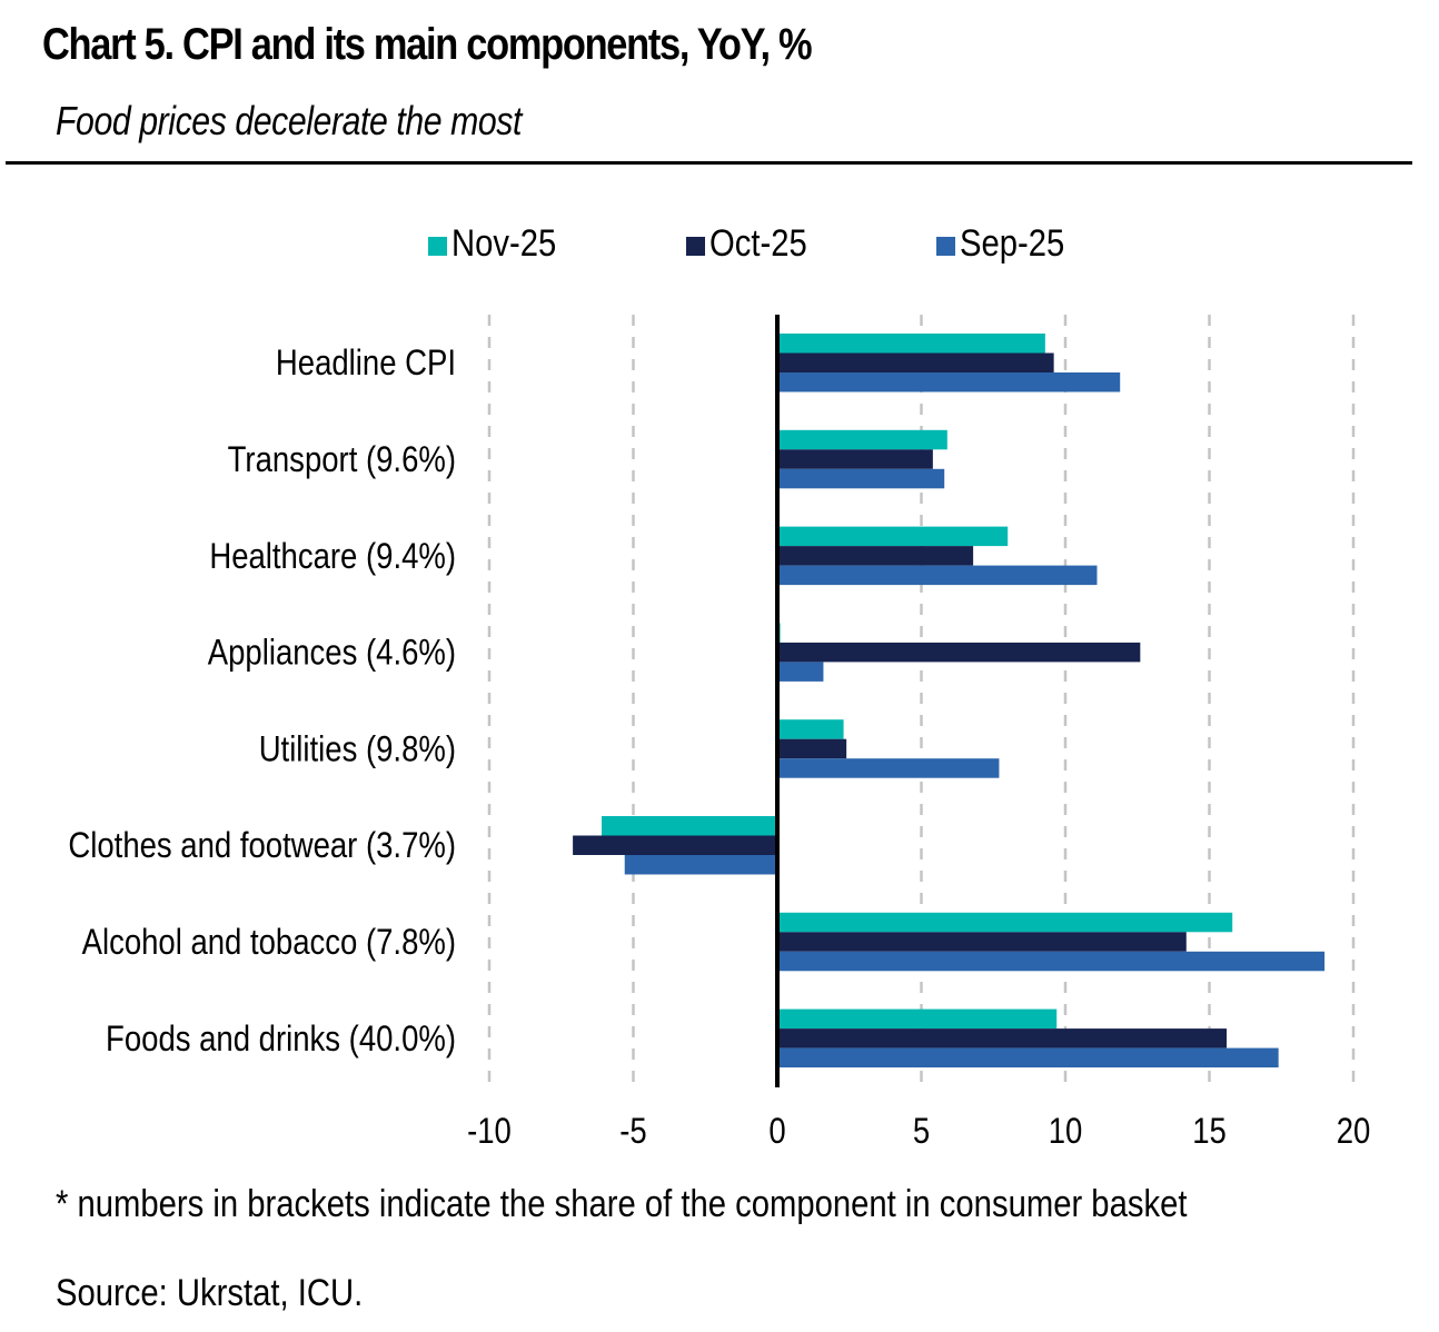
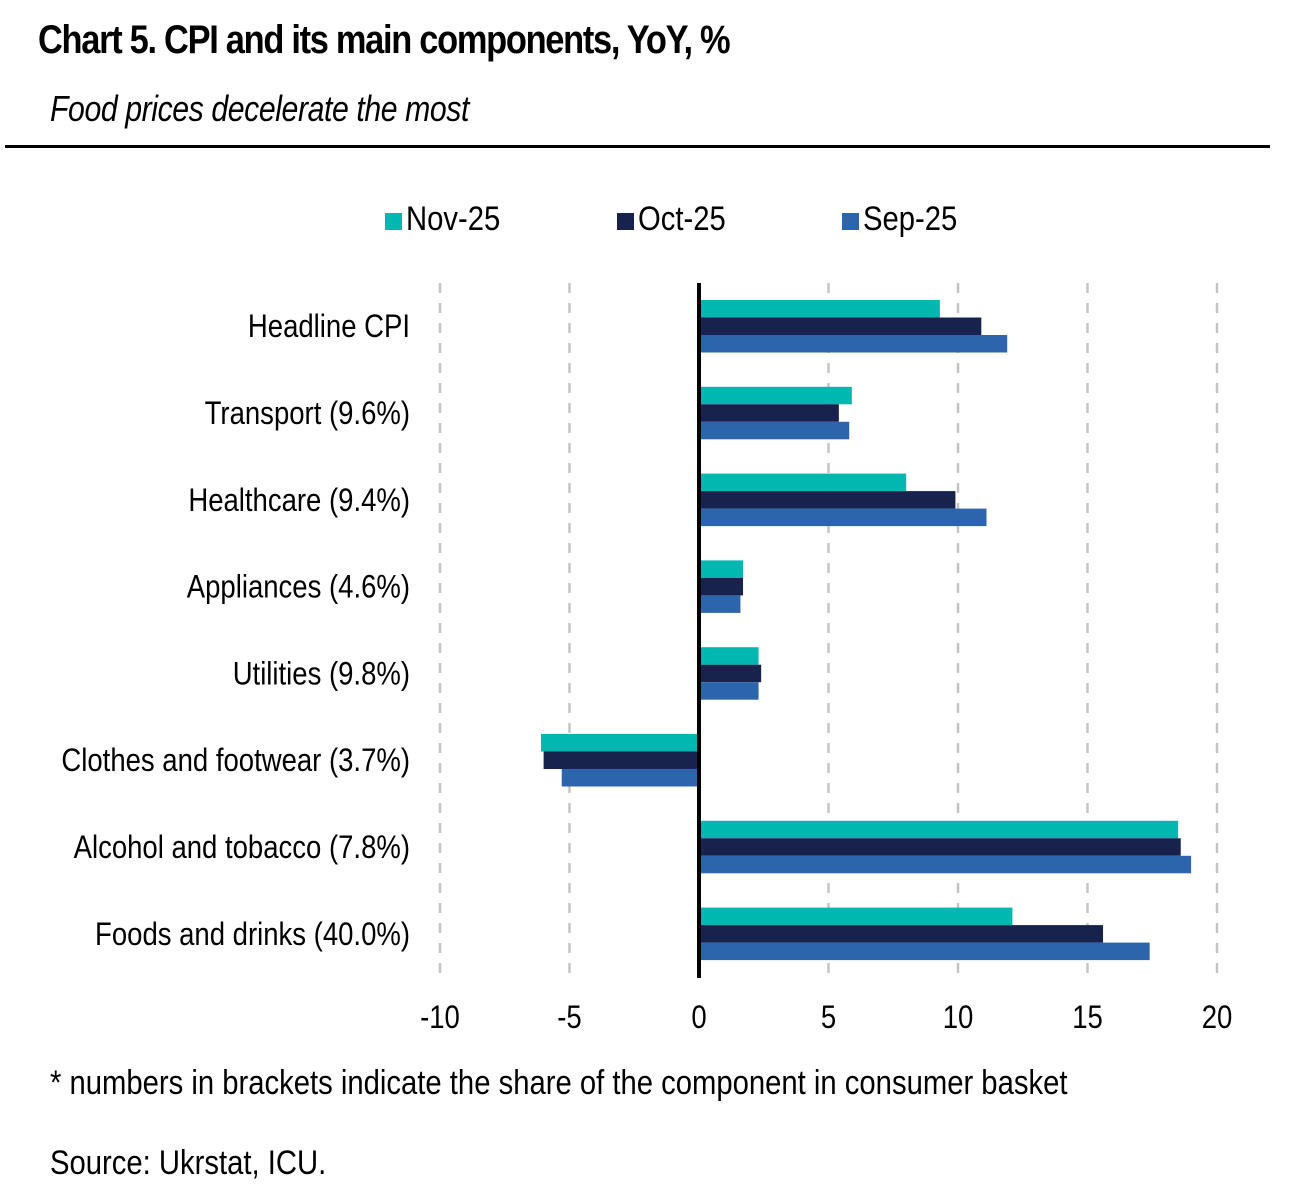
Oct-25/Headline CPI: 9.6 -> 10.9
Oct-25/Healthcare (9.4%): 6.8 -> 9.9
Nov-25/Appliances (4.6%): 0.1 -> 1.7
Oct-25/Appliances (4.6%): 12.6 -> 1.7
Sep-25/Utilities (9.8%): 7.7 -> 2.3
Oct-25/Clothes and footwear (3.7%): -7.1 -> -6.0
Nov-25/Alcohol and tobacco (7.8%): 15.8 -> 18.5
Oct-25/Alcohol and tobacco (7.8%): 14.2 -> 18.6
Nov-25/Foods and drinks (40.0%): 9.7 -> 12.1
